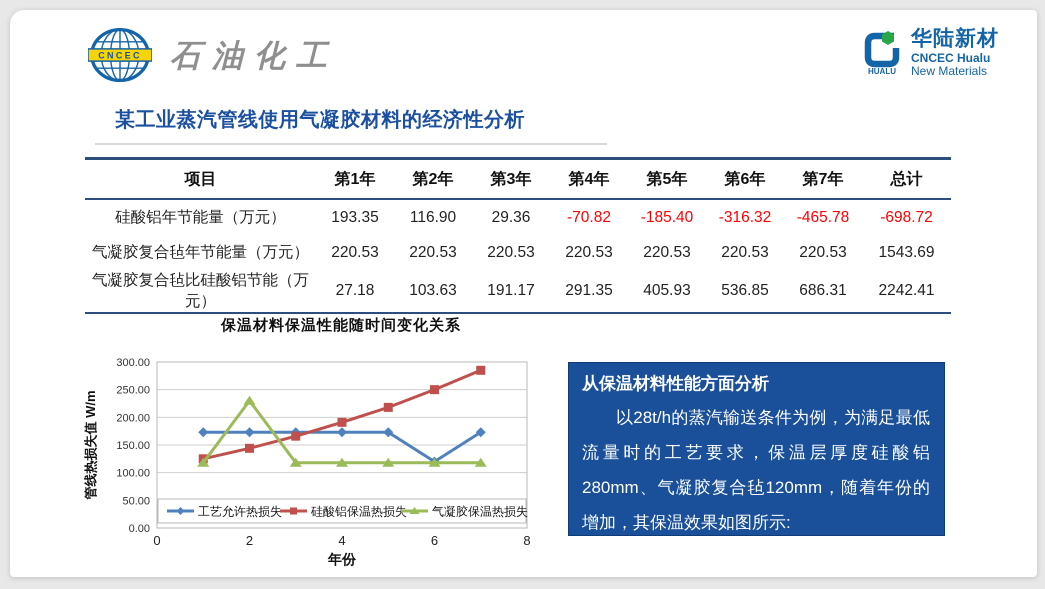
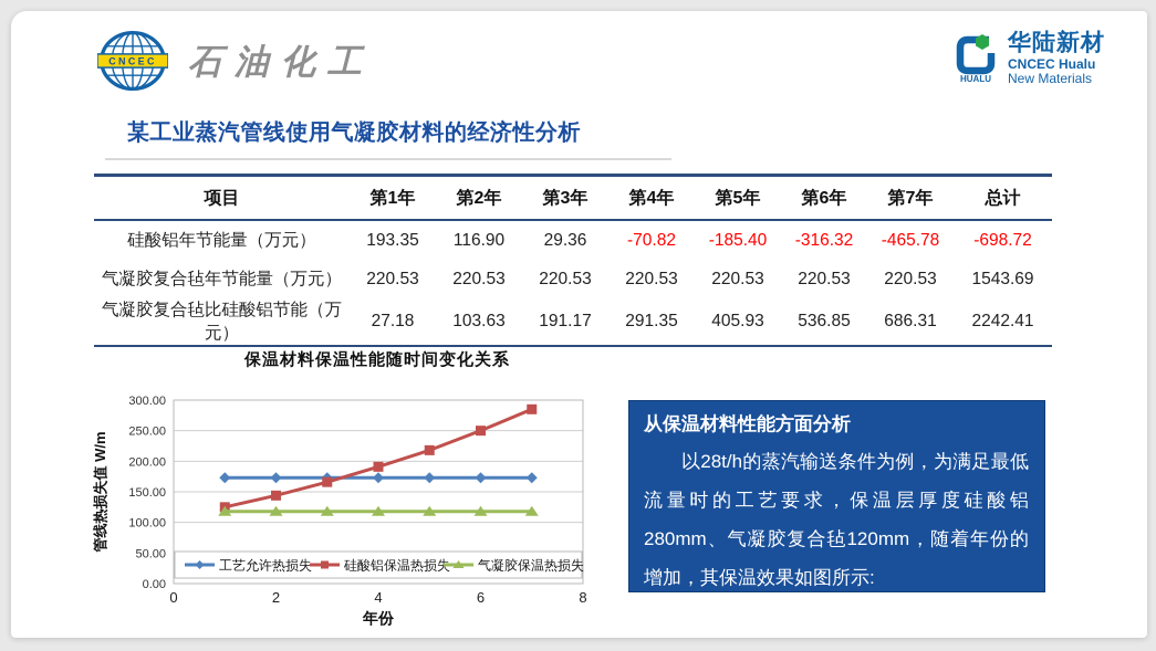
气凝胶保温热损失/2: 230 -> 120
工艺允许热损失/6: 120 -> 170
